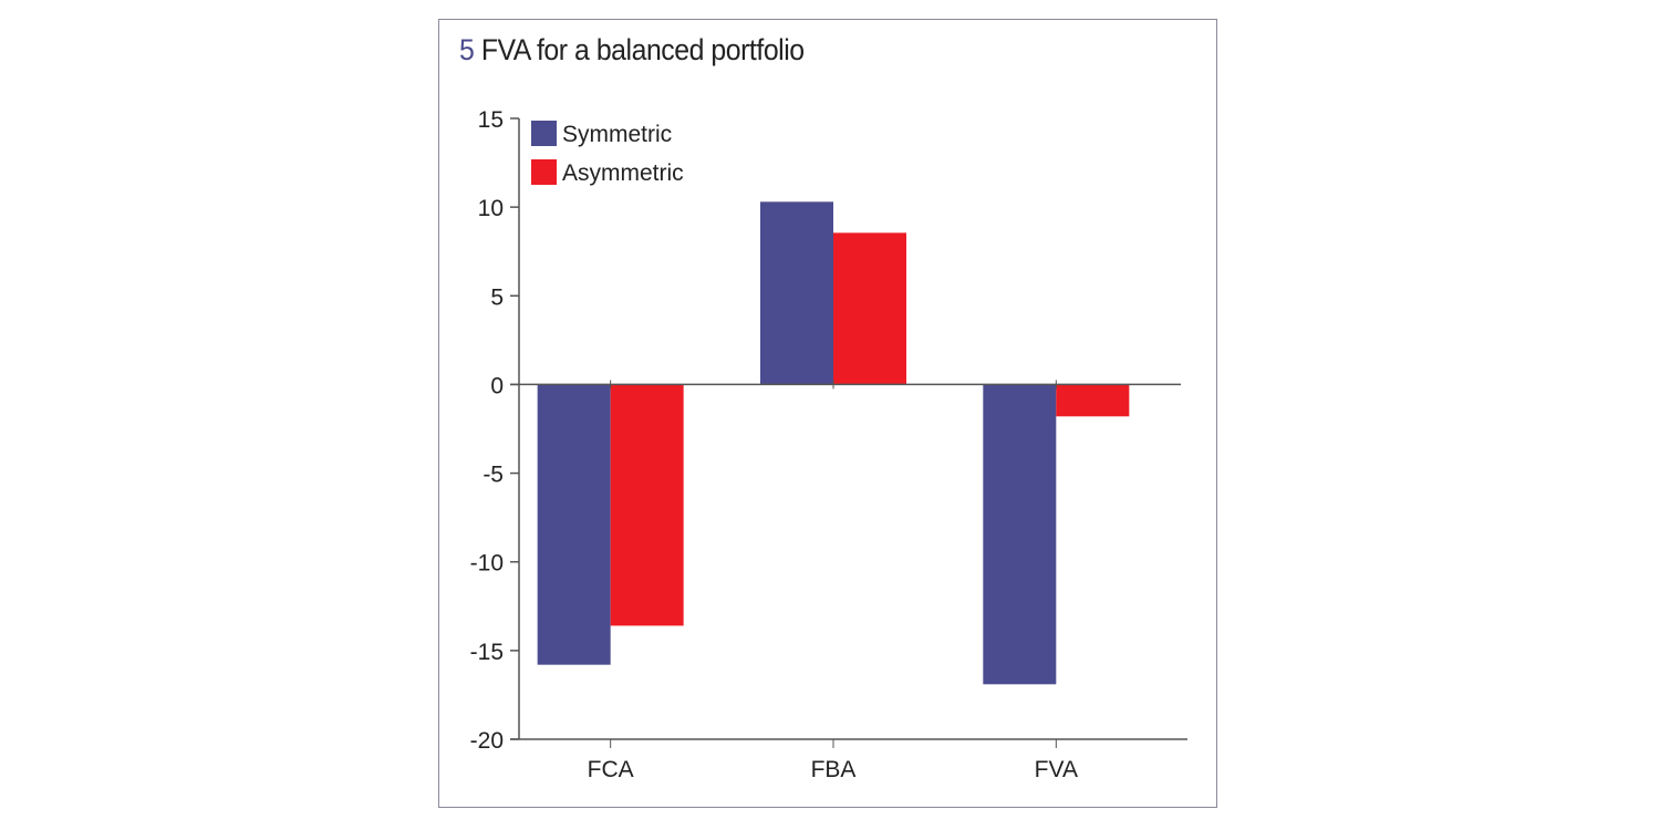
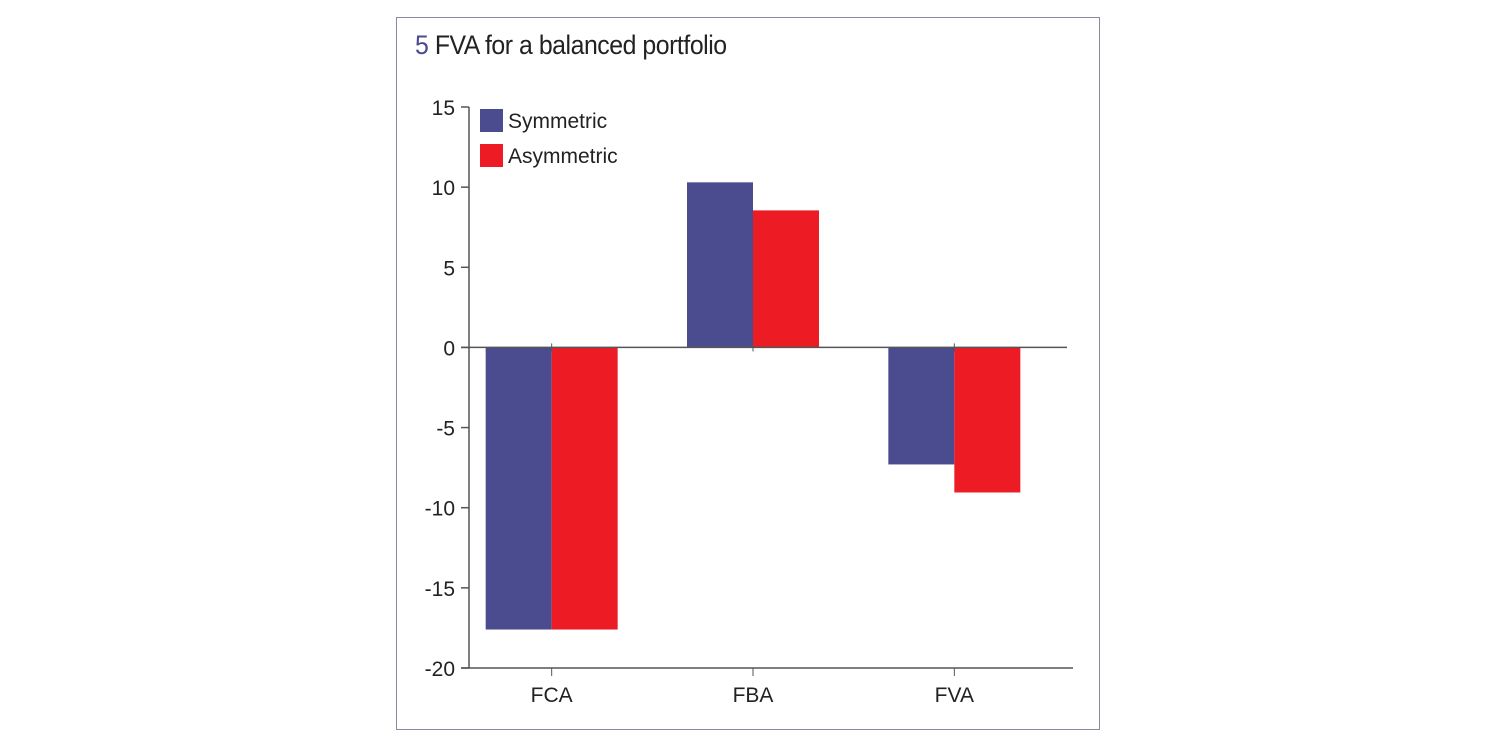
Symmetric/FCA: -15.8 -> -17.6
Asymmetric/FCA: -13.6 -> -17.6
Symmetric/FVA: -16.9 -> -7.3
Asymmetric/FVA: -1.8 -> -9.1
